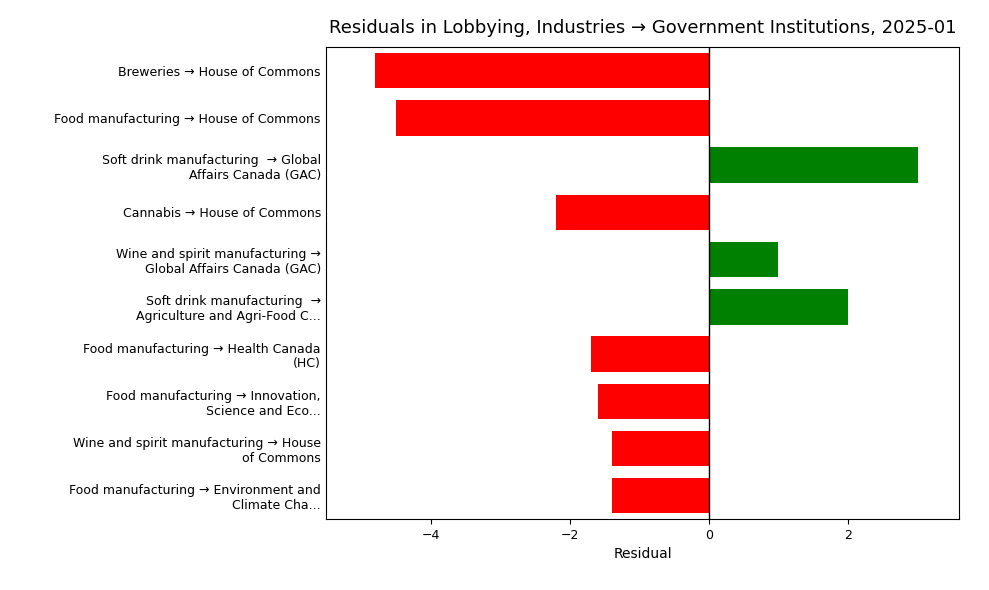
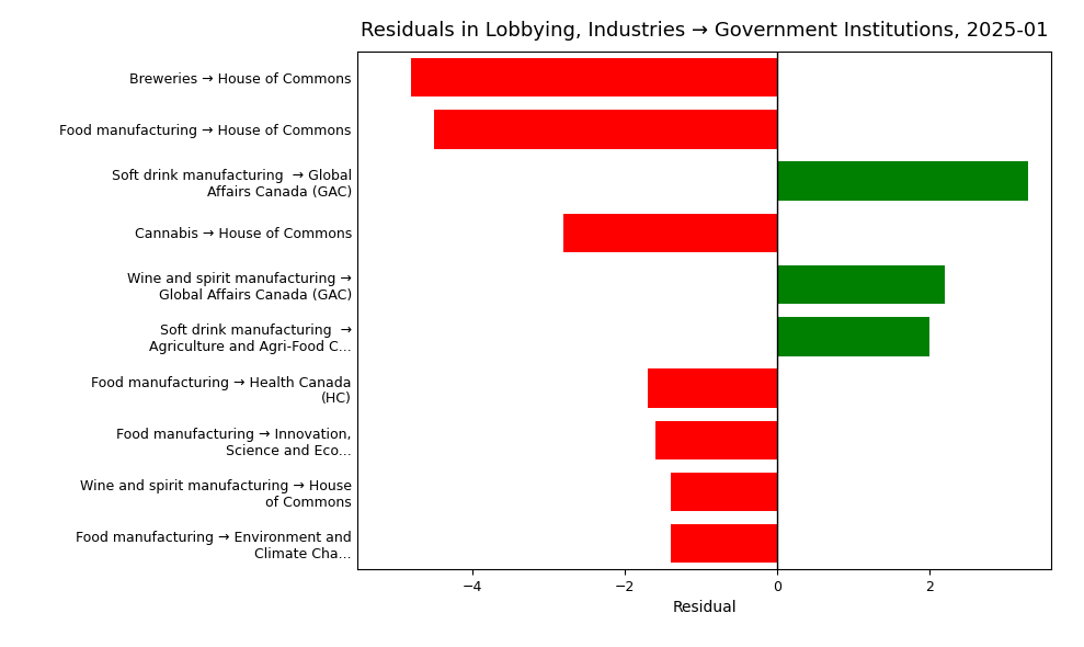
Soft drink manufacturing → Global Affairs Canada (GAC): 3.0 -> 3.3
Cannabis → House of Commons: -2.2 -> -2.8
Wine and spirit manufacturing → Global Affairs Canada (GAC): 1.0 -> 2.2
